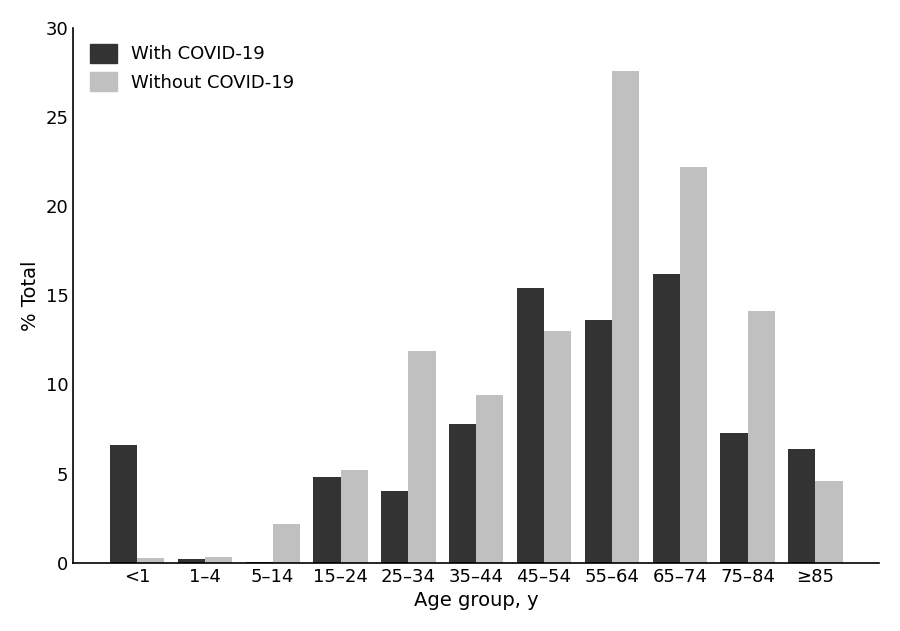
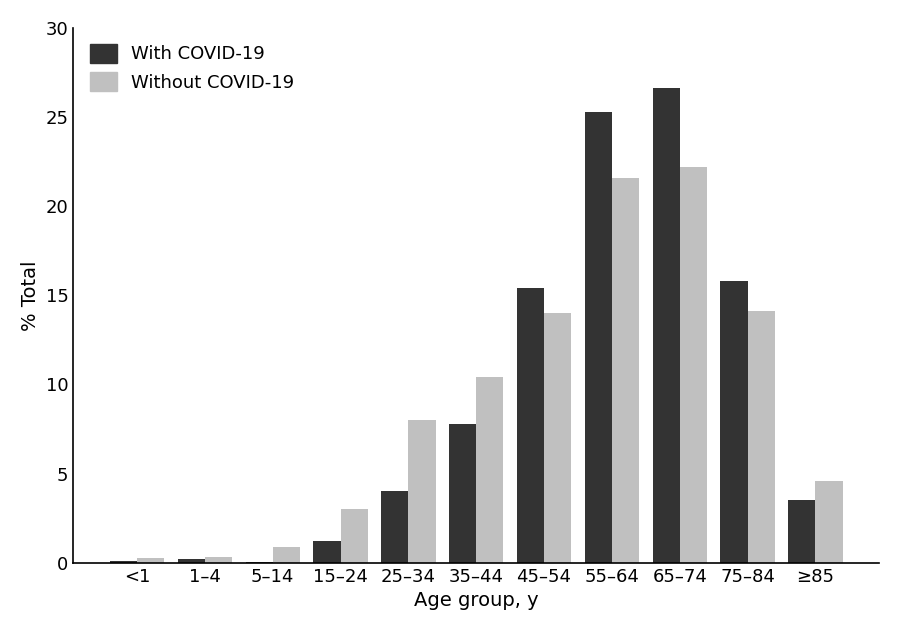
With COVID-19/<1: 6.6 -> 0.1
Without COVID-19/5–14: 2.2 -> 0.9
With COVID-19/15–24: 4.8 -> 1.2
Without COVID-19/15–24: 5.2 -> 3.0
Without COVID-19/25–34: 11.9 -> 8.0
Without COVID-19/35–44: 9.4 -> 10.4
Without COVID-19/45–54: 13.0 -> 14.0
With COVID-19/55–64: 13.6 -> 25.3
Without COVID-19/55–64: 27.6 -> 21.6
With COVID-19/65–74: 16.2 -> 26.6
With COVID-19/75–84: 7.3 -> 15.8
With COVID-19/≥85: 6.4 -> 3.5
